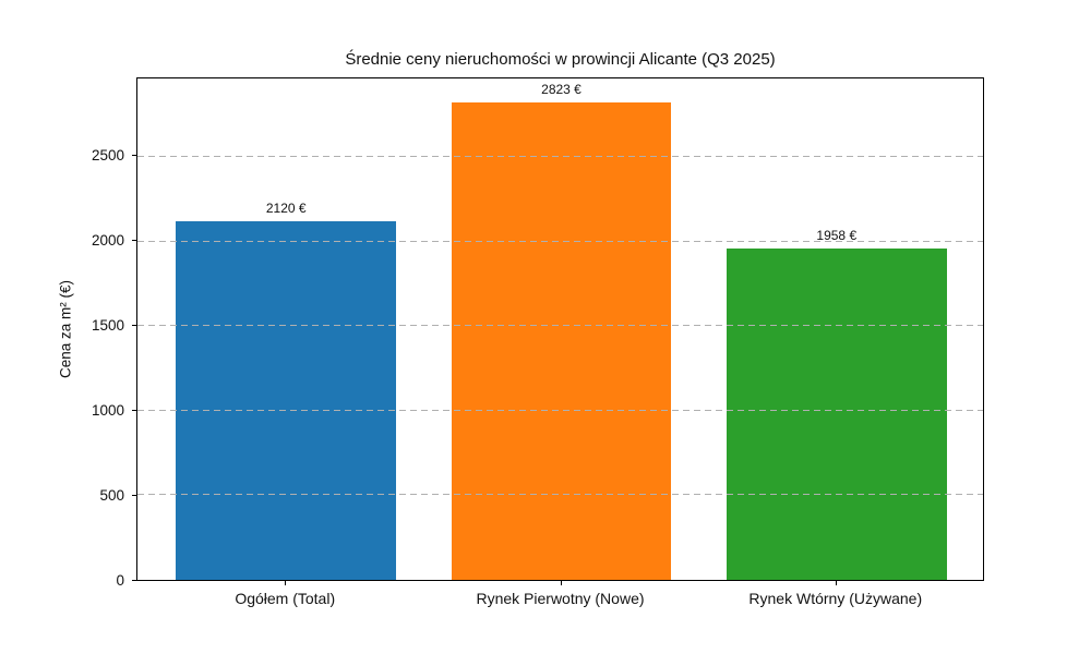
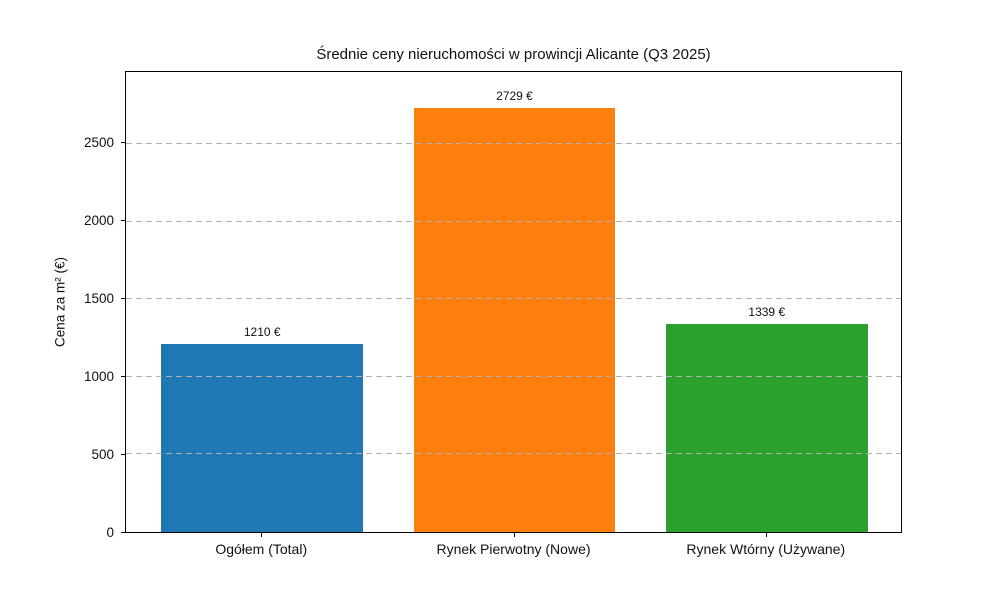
Ogółem (Total): 2120 -> 1210
Rynek Pierwotny (Nowe): 2823 -> 2729
Rynek Wtórny (Używane): 1958 -> 1339
